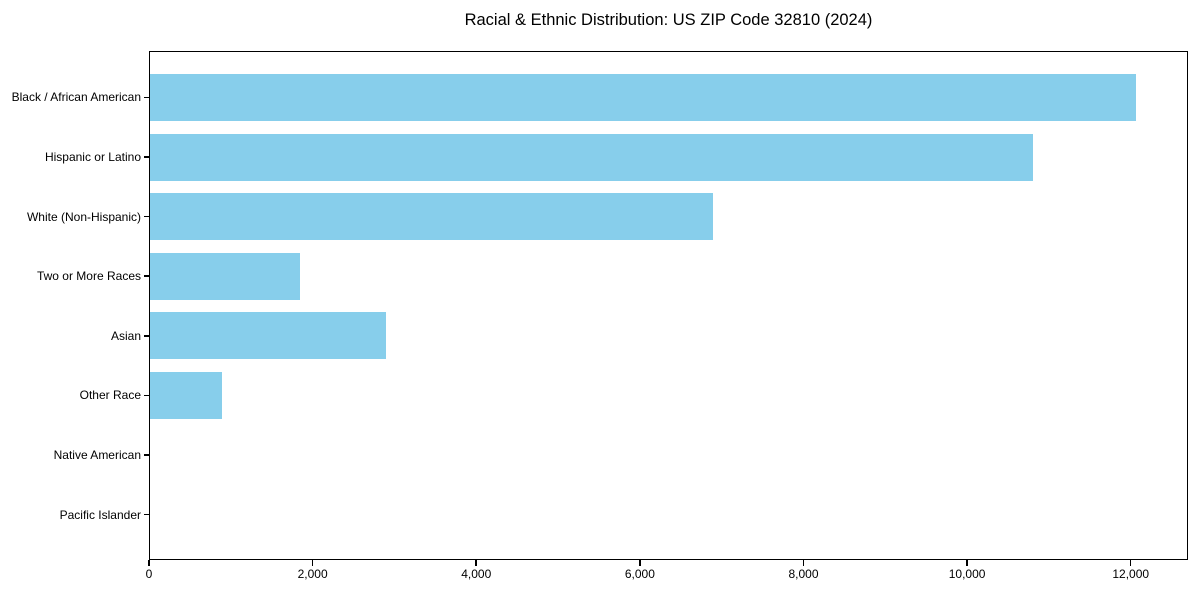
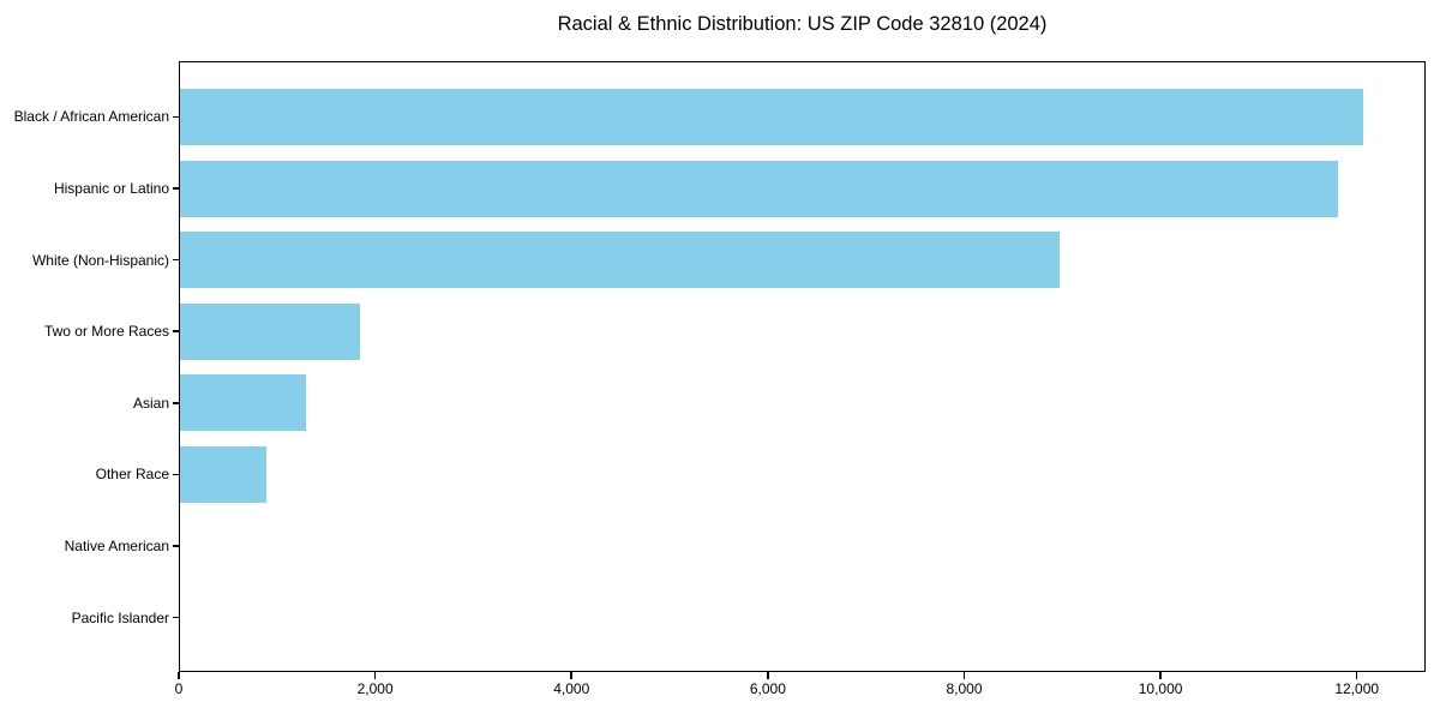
Hispanic or Latino: 10800 -> 11800
White (Non-Hispanic): 6900 -> 9000
Asian: 2900 -> 1300
